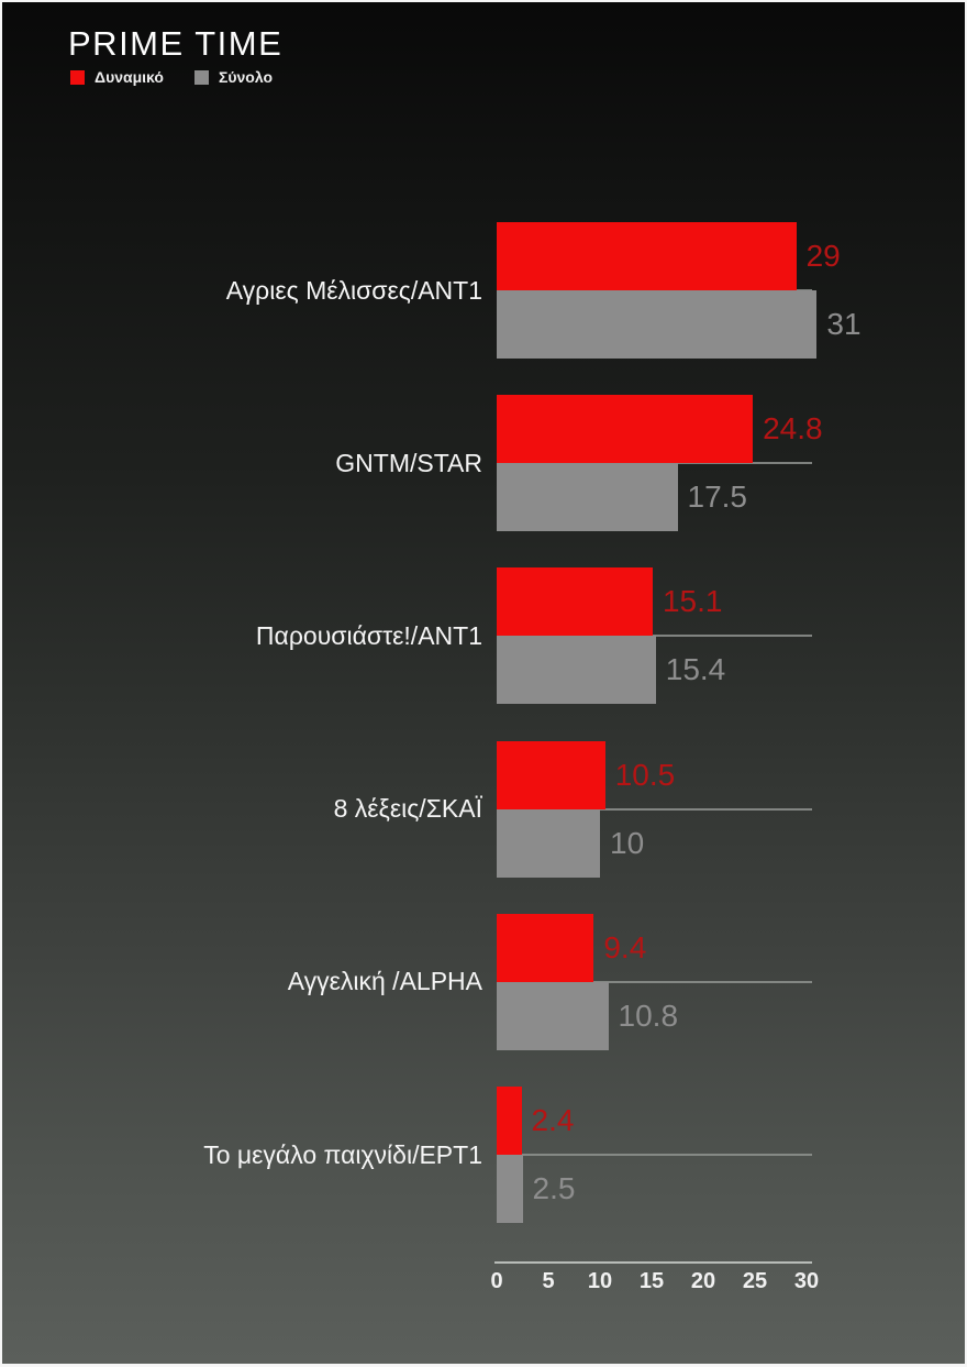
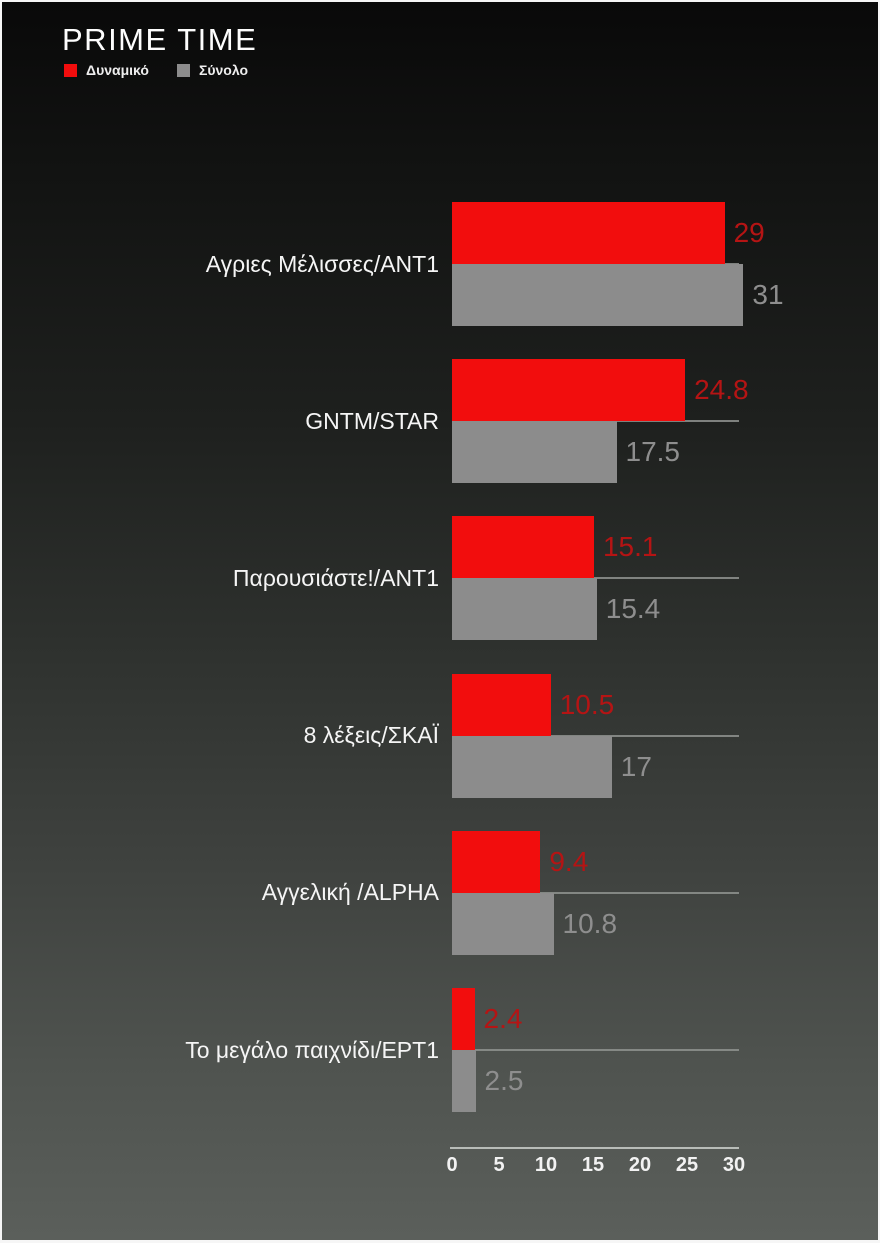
Σύνολο/8 λέξεις/ΣΚΑΪ: 10 -> 17
